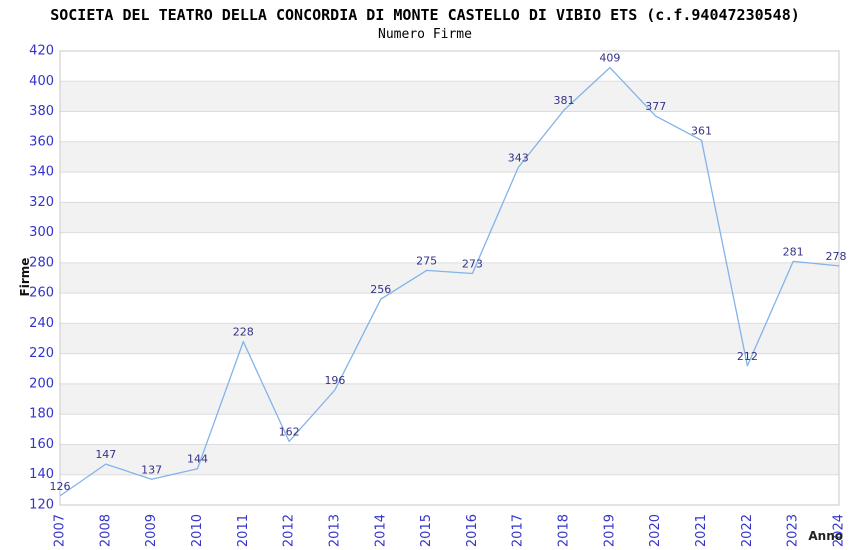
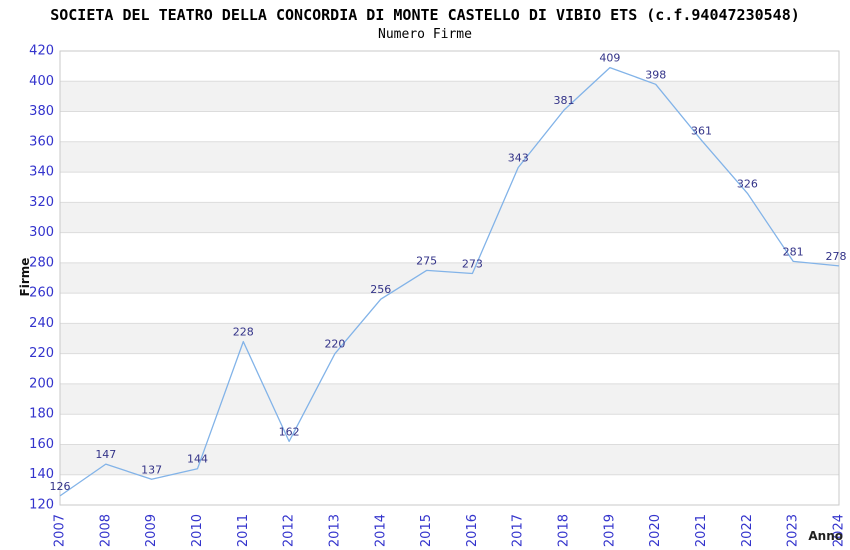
2013: 196 -> 220
2020: 377 -> 398
2022: 212 -> 326
